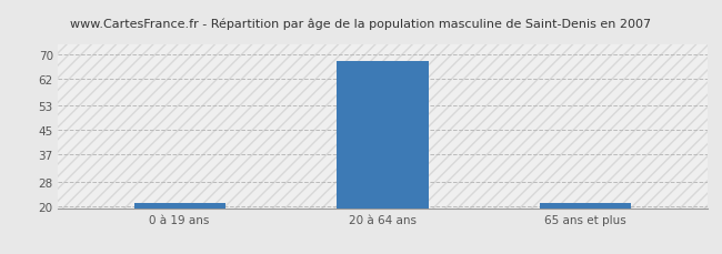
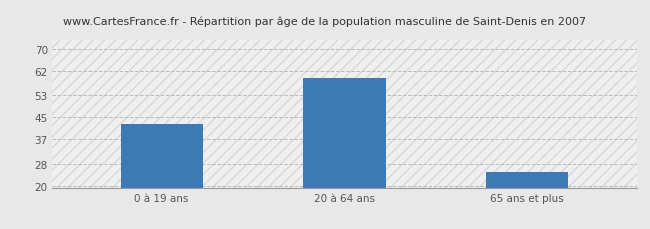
0 à 19 ans: 21.2 -> 42.5
20 à 64 ans: 67.8 -> 59.5
65 ans et plus: 21.2 -> 25.0
